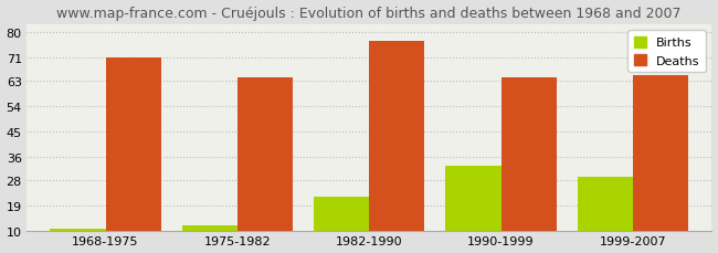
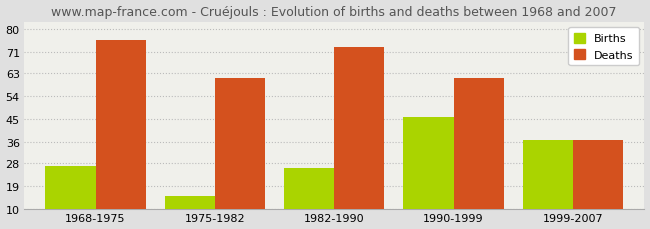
Births/1968-1975: 11 -> 27
Deaths/1968-1975: 71 -> 76
Births/1975-1982: 12 -> 15
Deaths/1975-1982: 64 -> 61
Births/1982-1990: 22 -> 26
Deaths/1982-1990: 77 -> 73
Births/1990-1999: 33 -> 46
Deaths/1990-1999: 64 -> 61
Births/1999-2007: 29 -> 37
Deaths/1999-2007: 65 -> 37
